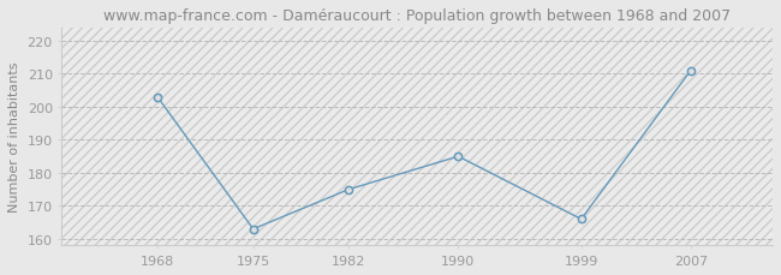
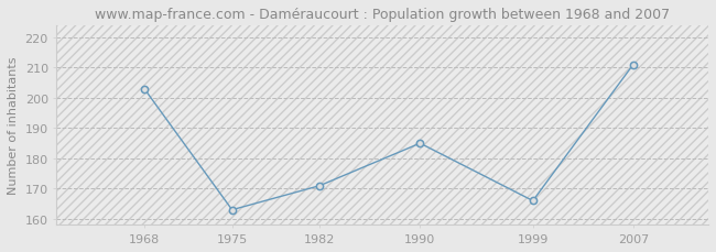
1982: 175 -> 171
